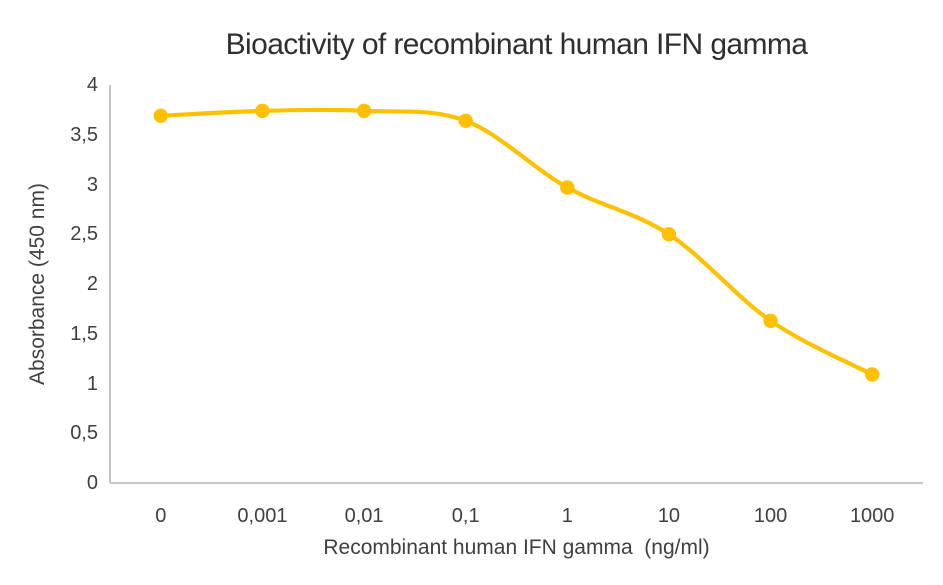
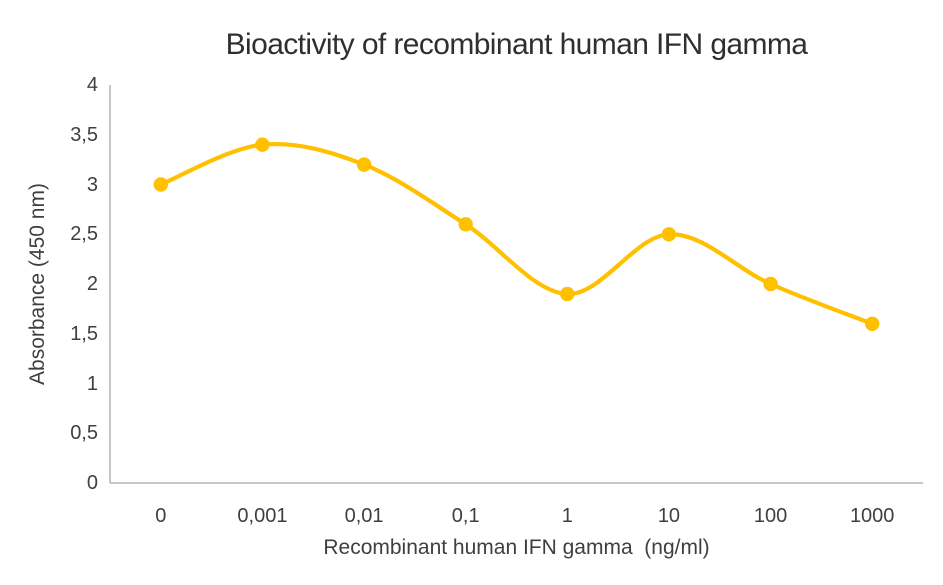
0: 3.7 -> 3.0
0,001: 3.7 -> 3.4
0,01: 3.7 -> 3.2
0,1: 3.6 -> 2.6
1: 3.0 -> 1.9
100: 1.6 -> 2.0
1000: 1.1 -> 1.6
